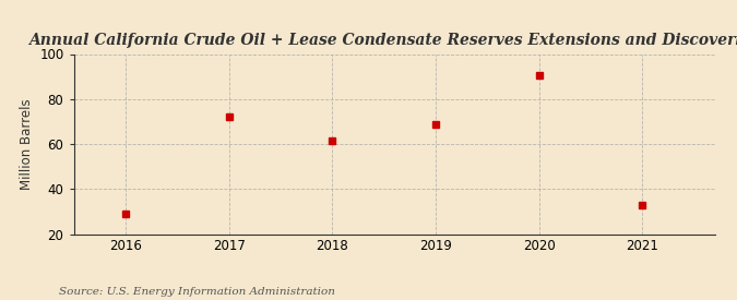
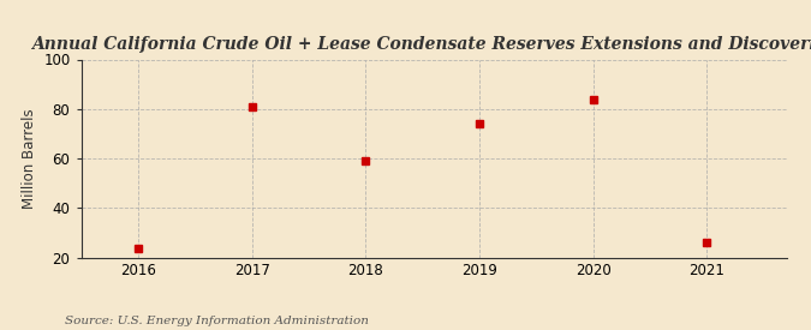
2016: 29.0 -> 23.5
2017: 72.0 -> 81.0
2018: 61.5 -> 59.0
2019: 68.5 -> 74.0
2020: 90.5 -> 84.0
2021: 33.0 -> 26.0
